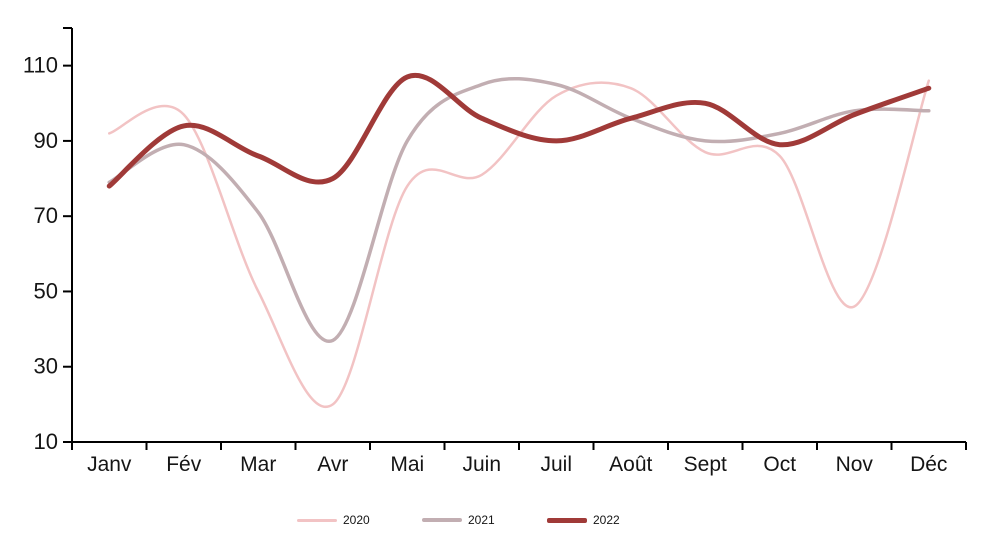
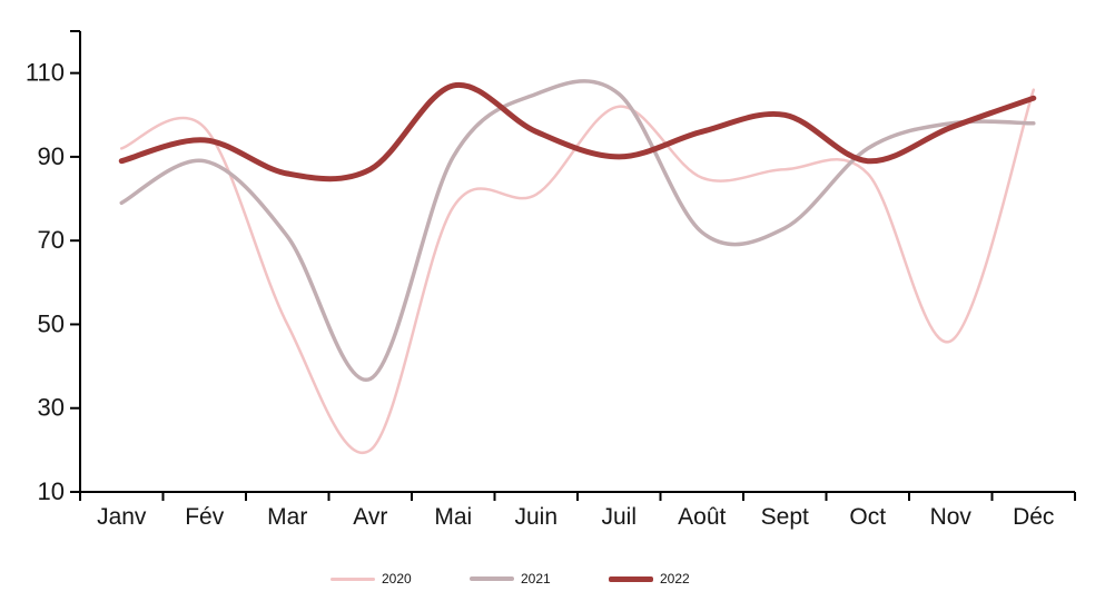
2022/Janv: 78 -> 89
2022/Avr: 80 -> 87
2020/Août: 104 -> 85
2021/Août: 96 -> 72
2021/Sept: 90 -> 73
